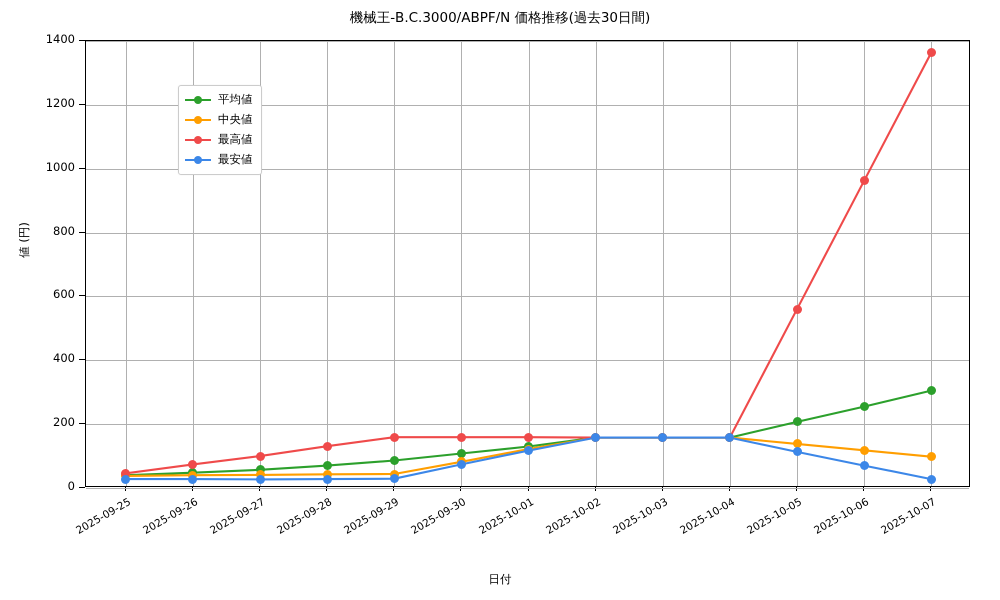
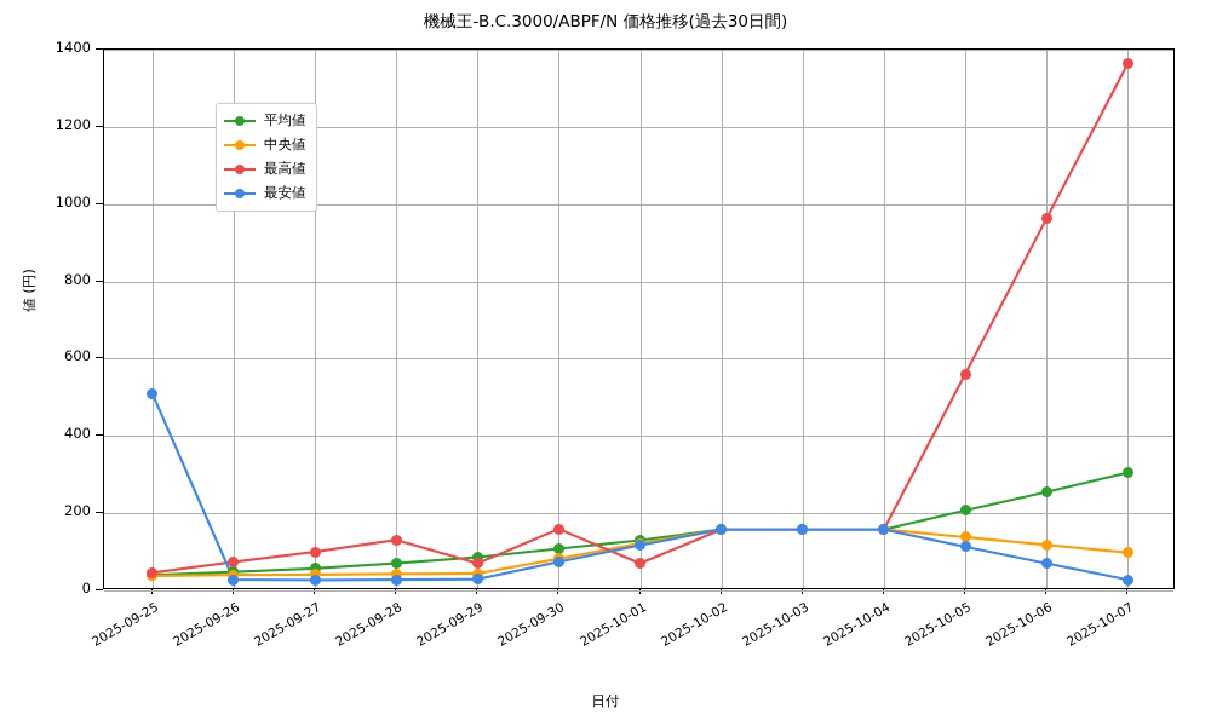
最安値/2025-09-25: 30 -> 510
最高値/2025-09-29: 160 -> 70
最高値/2025-10-01: 160 -> 70
